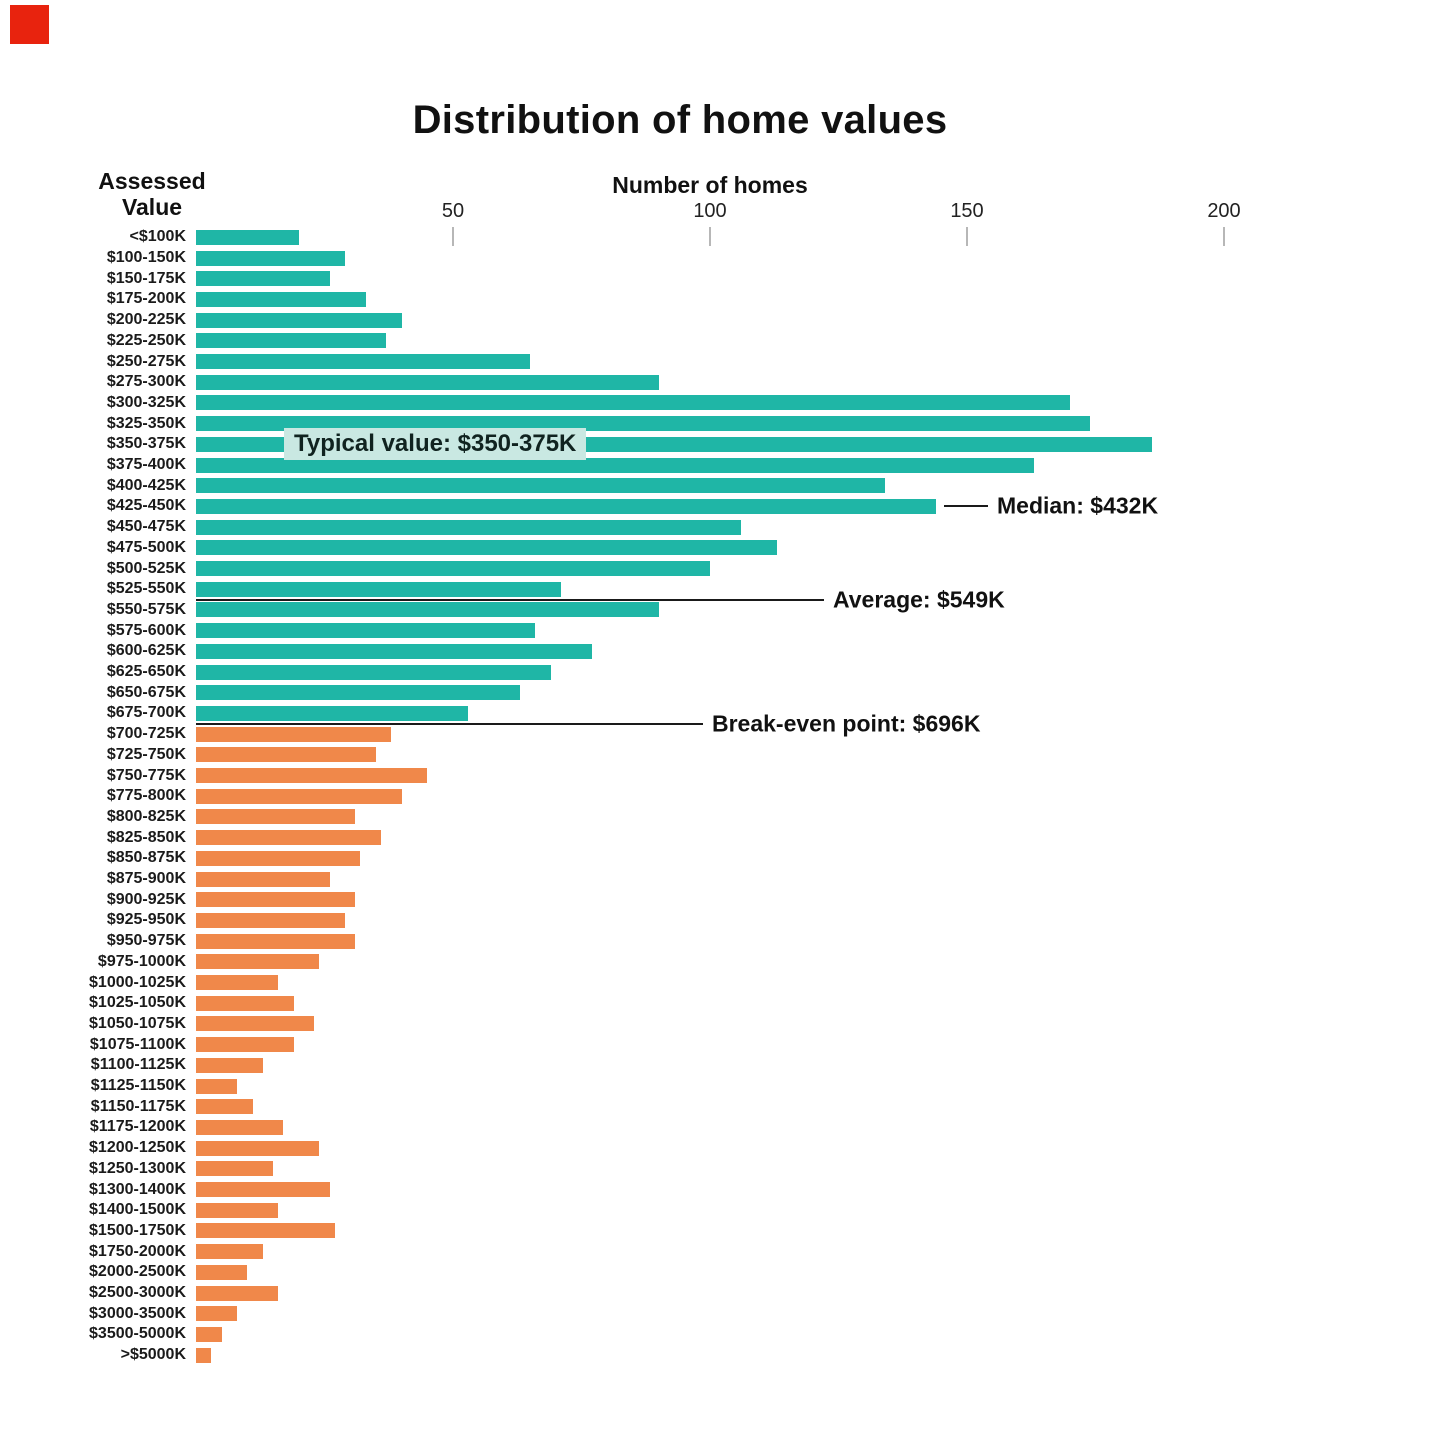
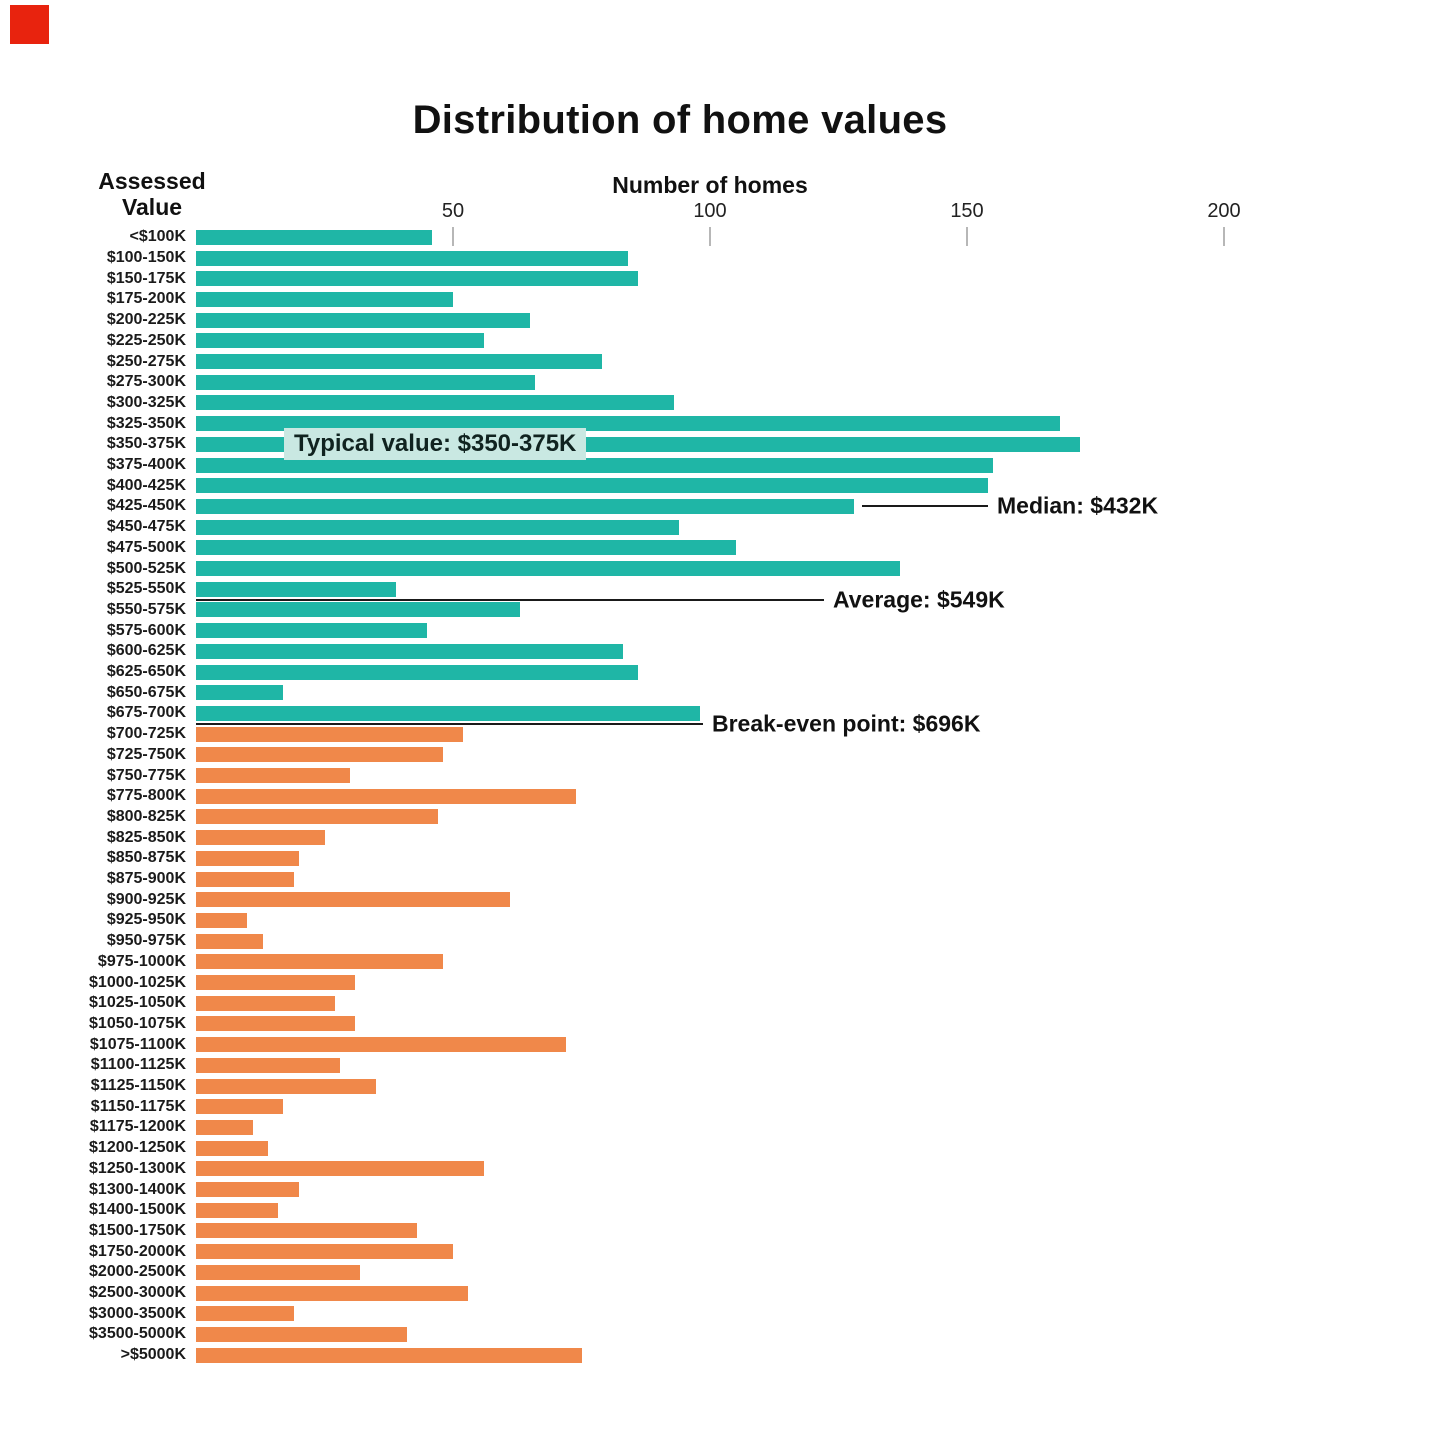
<$100K: 20 -> 46
$100-150K: 29 -> 84
$150-175K: 26 -> 86
$175-200K: 33 -> 50
$200-225K: 40 -> 65
$225-250K: 37 -> 56
$250-275K: 65 -> 79
$275-300K: 90 -> 66
$300-325K: 170 -> 93
$325-350K: 174 -> 168
$350-375K: 186 -> 172
$375-400K: 163 -> 155
$400-425K: 134 -> 154
$425-450K: 144 -> 128
$450-475K: 106 -> 94
$475-500K: 113 -> 105
$500-525K: 100 -> 137
$525-550K: 71 -> 39
$550-575K: 90 -> 63
$575-600K: 66 -> 45
$600-625K: 77 -> 83
$625-650K: 69 -> 86
$650-675K: 63 -> 17
$675-700K: 53 -> 98
$700-725K: 38 -> 52
$725-750K: 35 -> 48
$750-775K: 45 -> 30
$775-800K: 40 -> 74
$800-825K: 31 -> 47
$825-850K: 36 -> 25
$850-875K: 32 -> 20
$875-900K: 26 -> 19
$900-925K: 31 -> 61
$925-950K: 29 -> 10
$950-975K: 31 -> 13
$975-1000K: 24 -> 48
$1000-1025K: 16 -> 31
$1025-1050K: 19 -> 27
$1050-1075K: 23 -> 31
$1075-1100K: 19 -> 72
$1100-1125K: 13 -> 28
$1125-1150K: 8 -> 35
$1150-1175K: 11 -> 17
$1175-1200K: 17 -> 11
$1200-1250K: 24 -> 14
$1250-1300K: 15 -> 56
$1300-1400K: 26 -> 20
$1500-1750K: 27 -> 43
$1750-2000K: 13 -> 50
$2000-2500K: 10 -> 32
$2500-3000K: 16 -> 53
$3000-3500K: 8 -> 19
$3500-5000K: 5 -> 41
>$5000K: 3 -> 75
